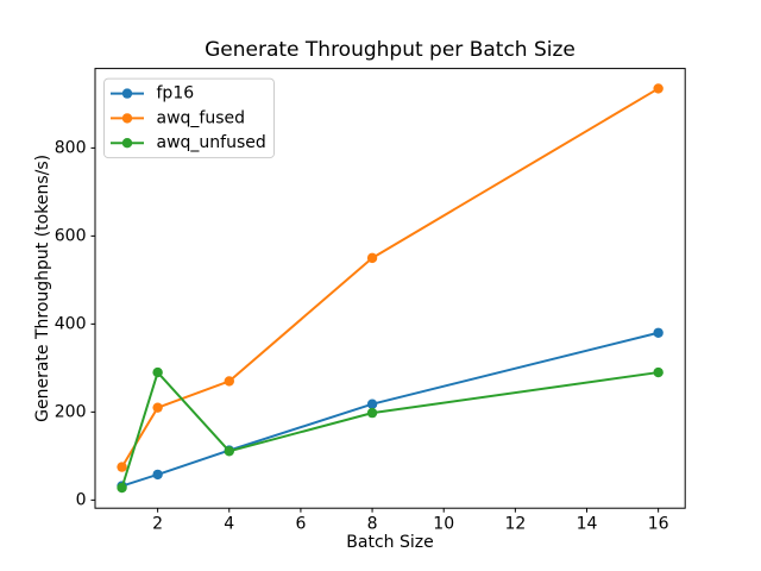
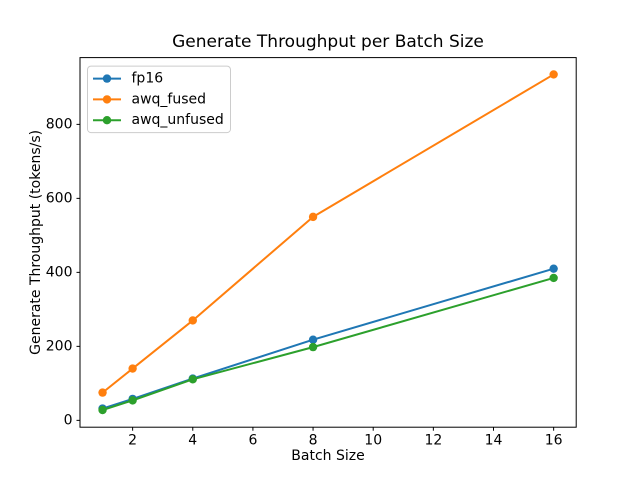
awq_fused/2: 210 -> 140
awq_unfused/2: 290 -> 50
fp16/16: 380 -> 410
awq_unfused/16: 290 -> 380
